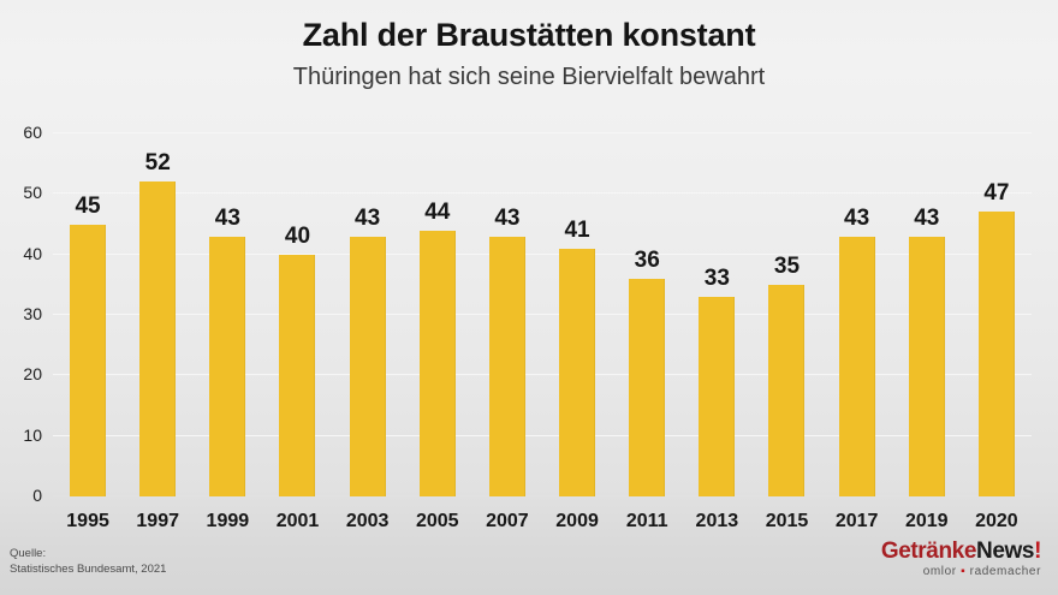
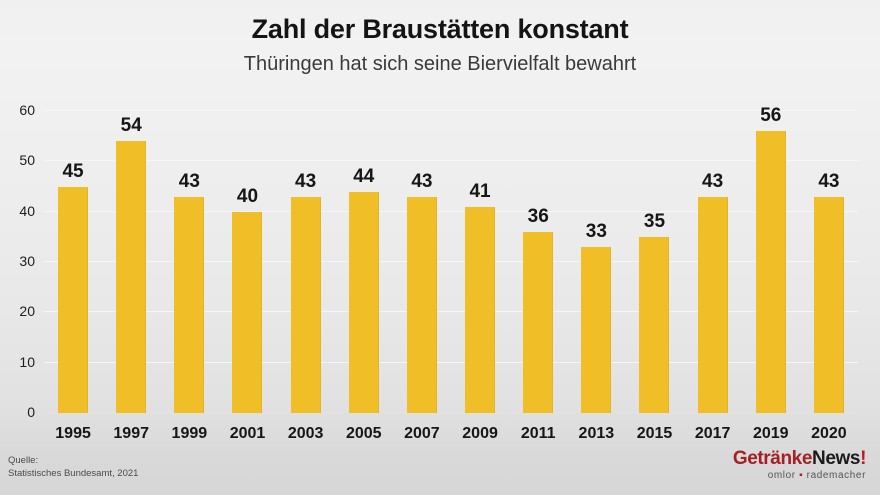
1997: 52 -> 54
2019: 43 -> 56
2020: 47 -> 43
